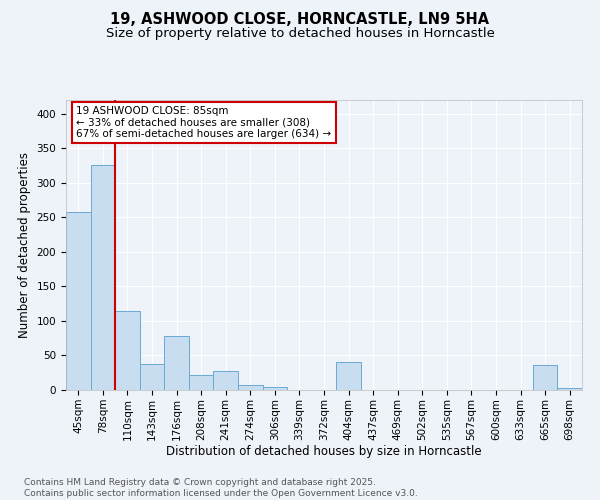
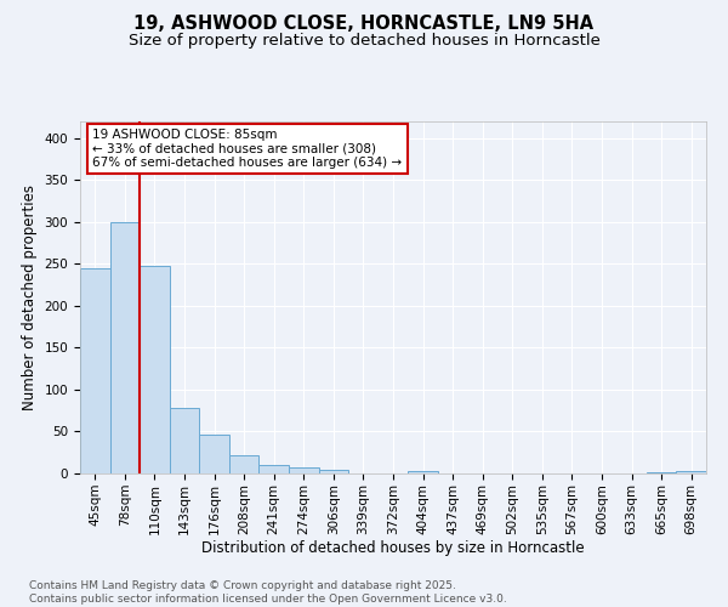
45sqm: 258 -> 245
78sqm: 326 -> 300
110sqm: 114 -> 248
143sqm: 38 -> 78
176sqm: 78 -> 46
241sqm: 28 -> 10
404sqm: 40 -> 3
665sqm: 36 -> 2
